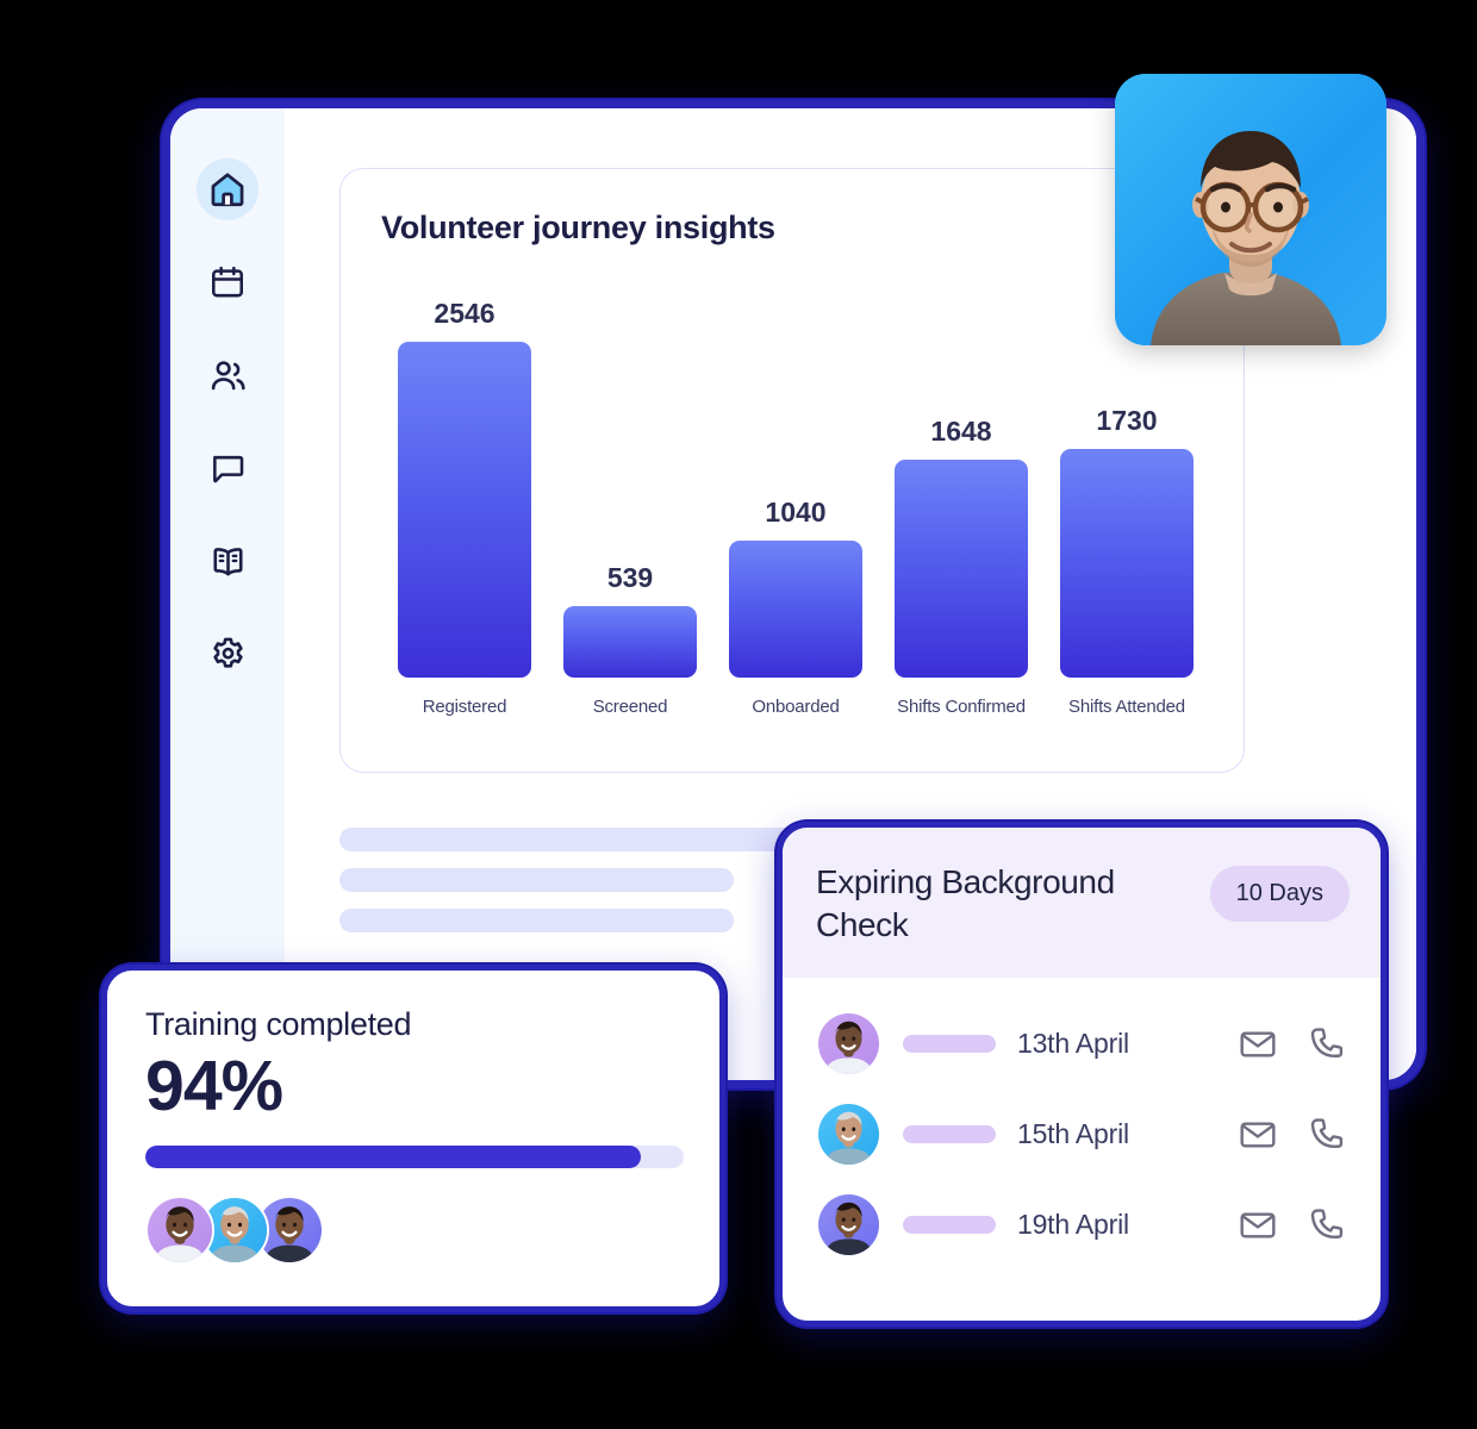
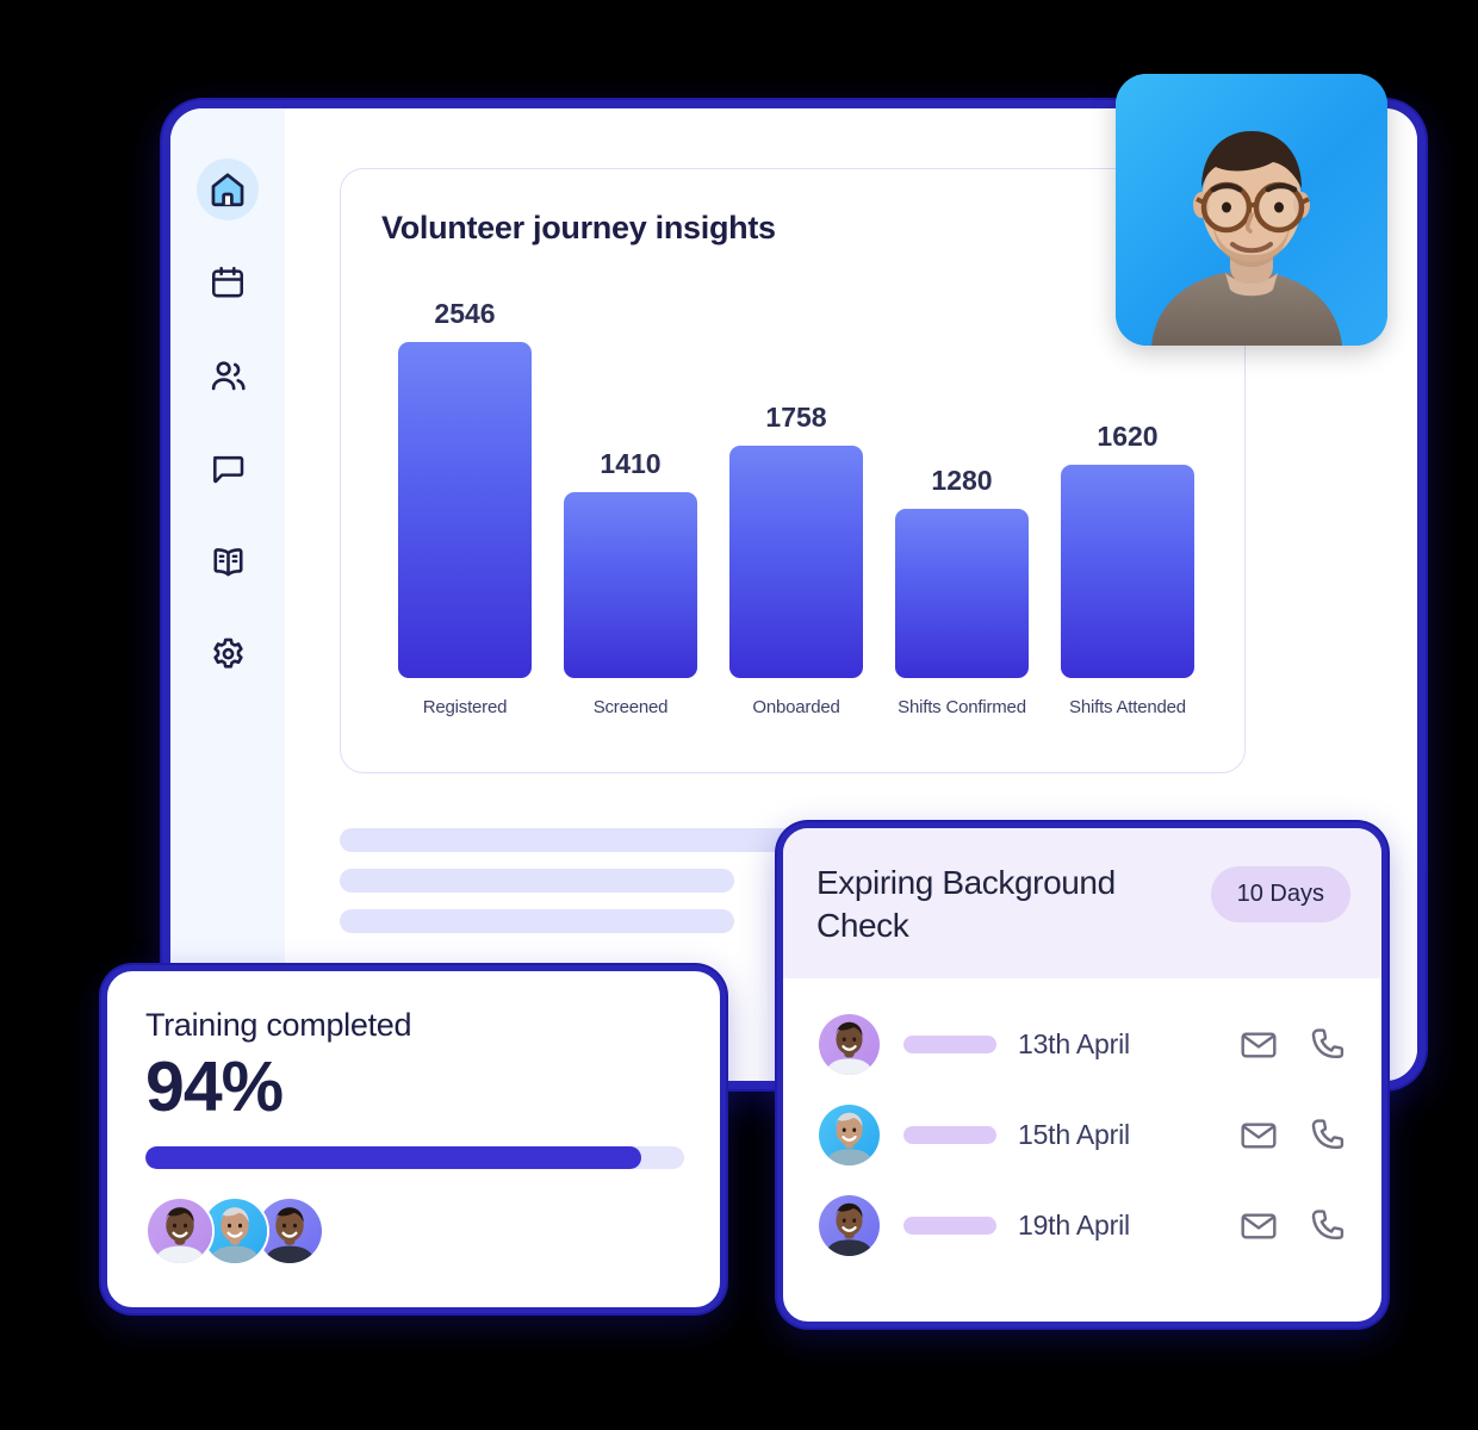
Screened: 539 -> 1410
Onboarded: 1040 -> 1758
Shifts Confirmed: 1648 -> 1280
Shifts Attended: 1730 -> 1620
